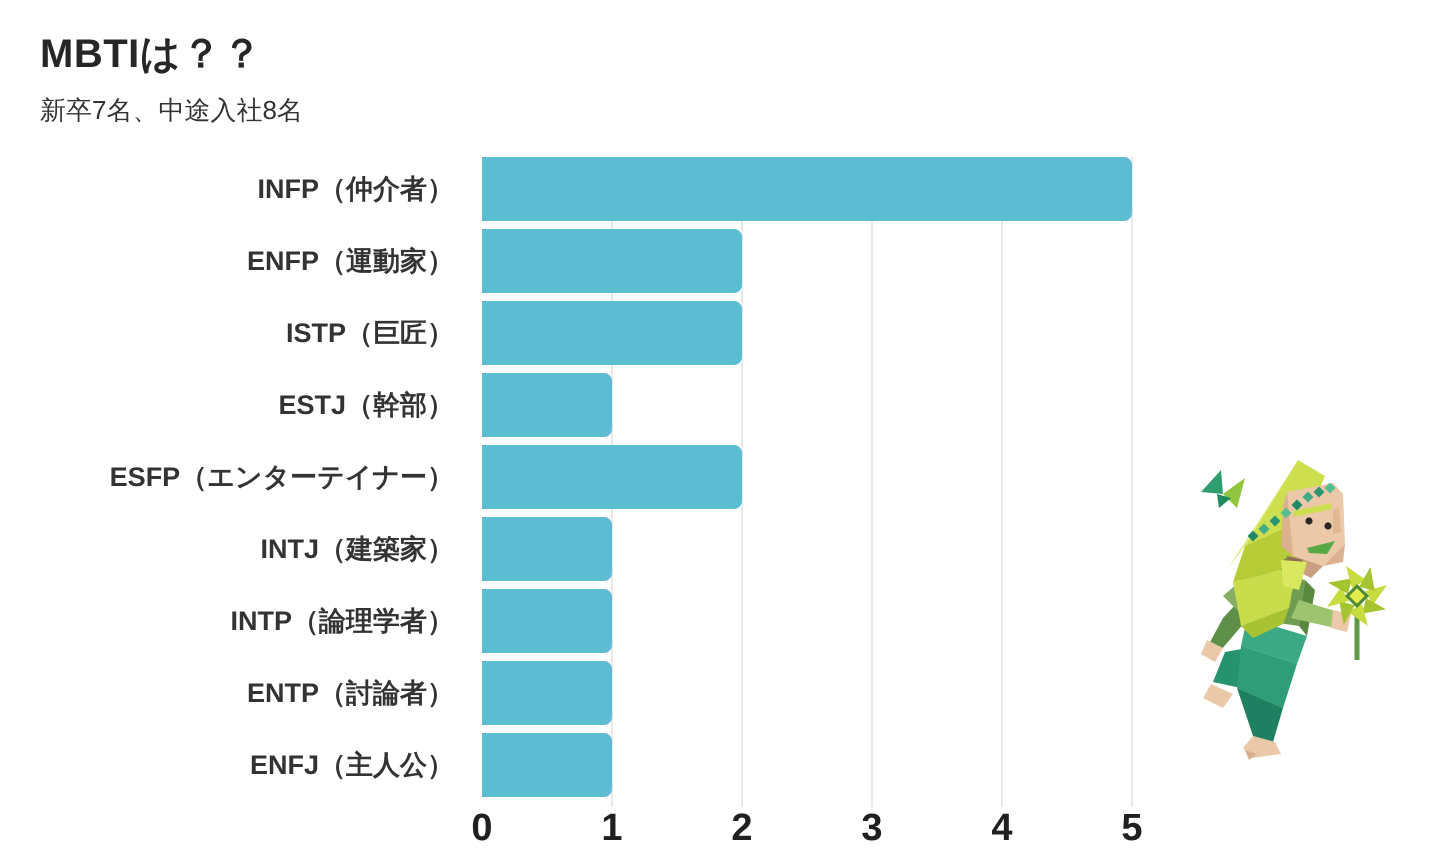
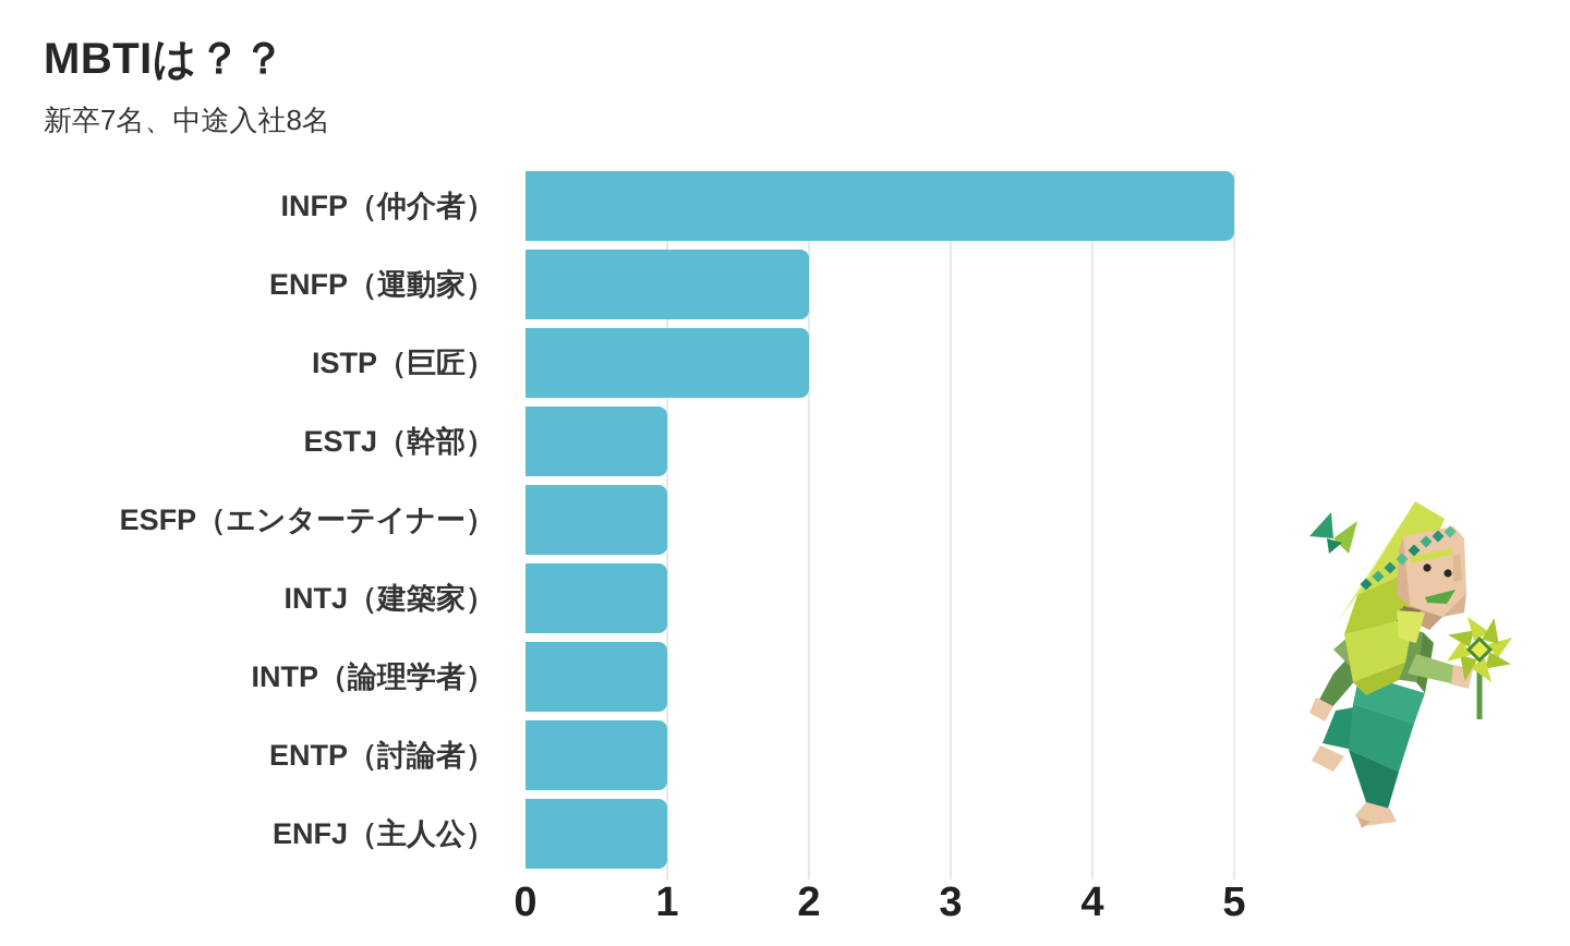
ESFP（エンターテイナー）: 2 -> 1
